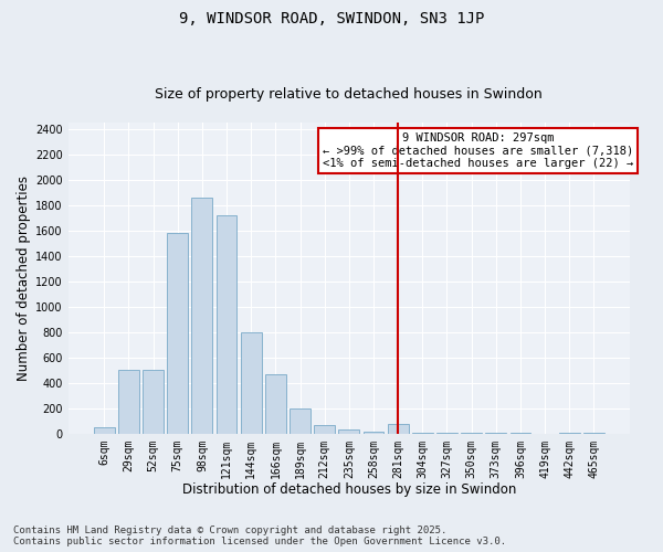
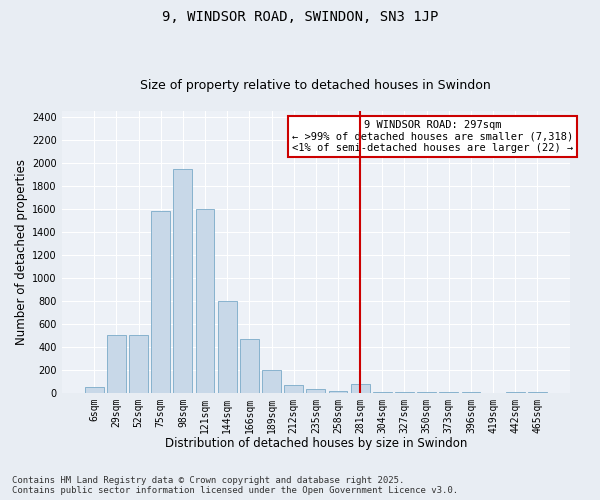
98sqm: 1860 -> 1950
121sqm: 1720 -> 1600
